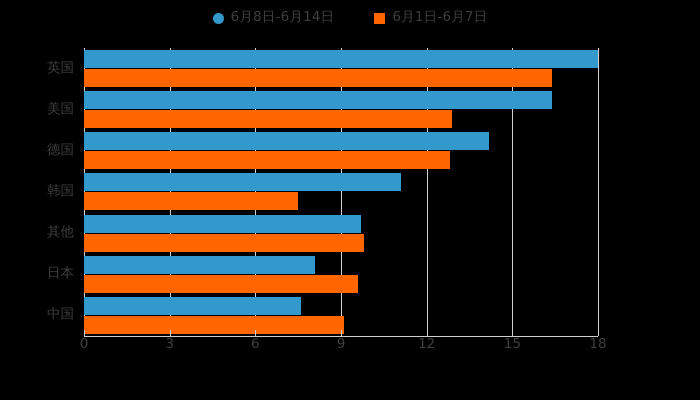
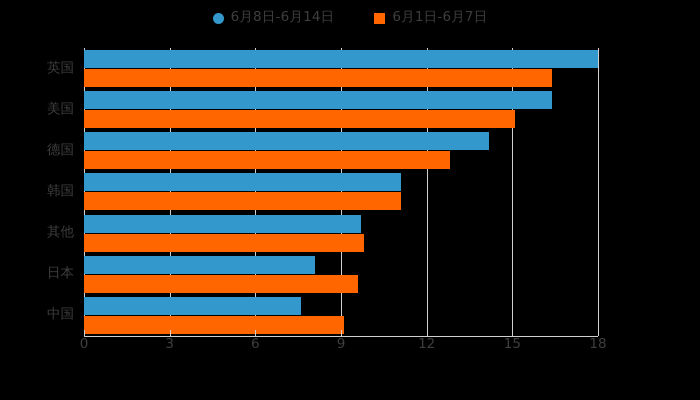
6月1日-6月7日/美国: 12.9 -> 15.1
6月1日-6月7日/韩国: 7.5 -> 11.1
